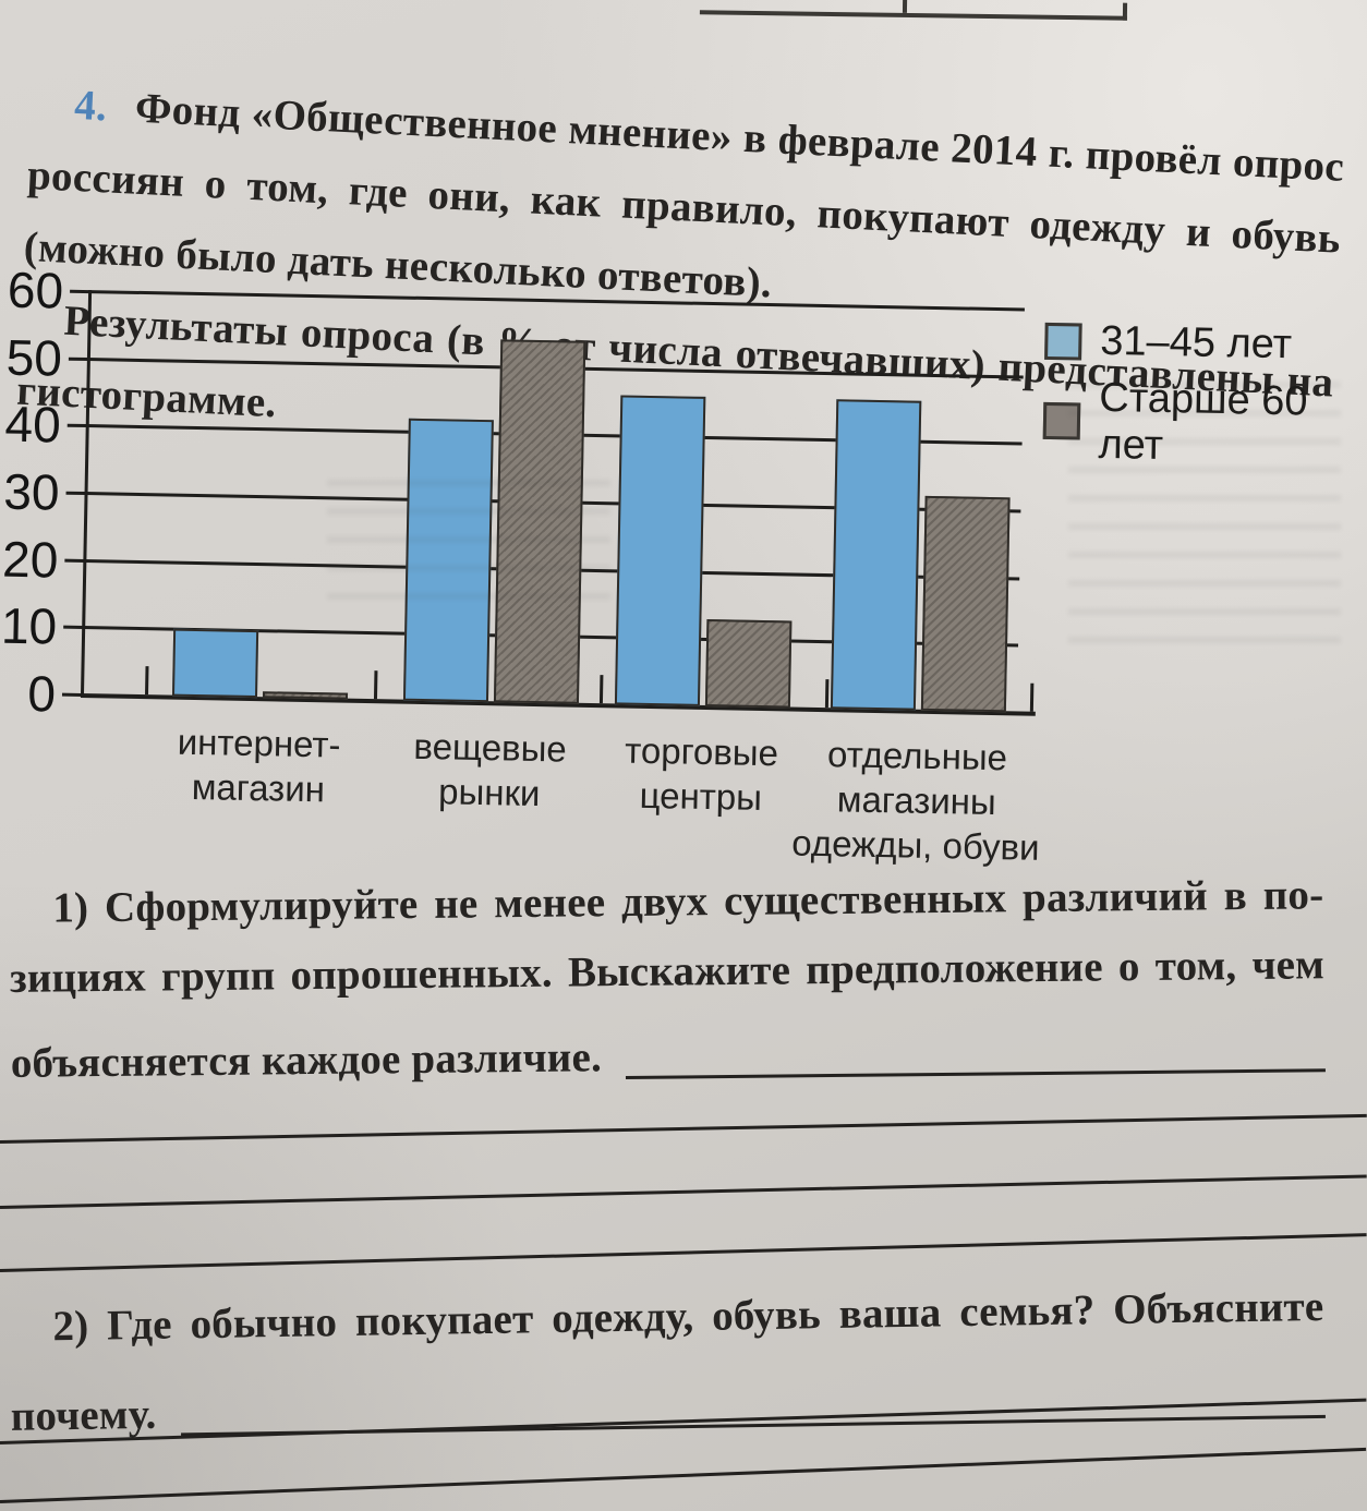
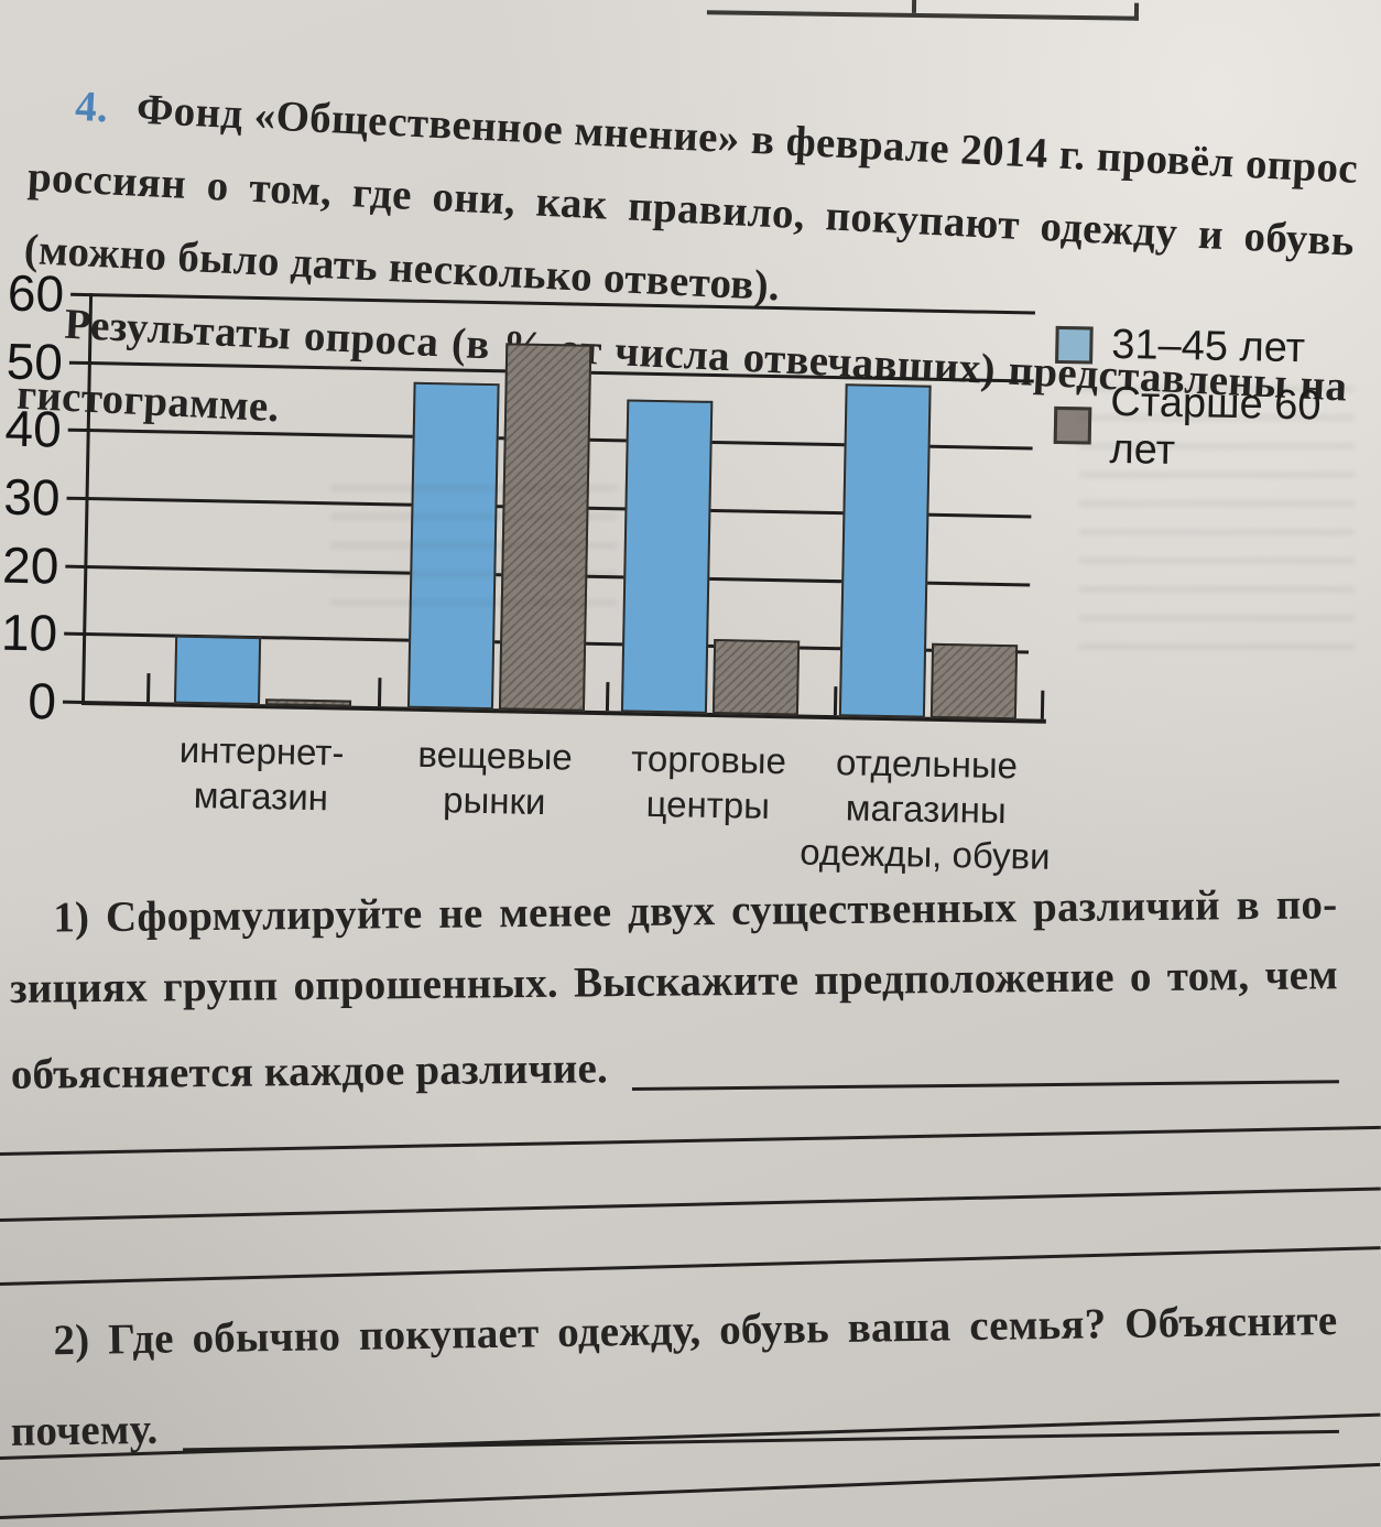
31–45 лет/вещевые рынки: 42 -> 48
Старше 60 лет/торговые центры: 13 -> 11
31–45 лет/отдельные магазины одежды, обуви: 46 -> 49
Старше 60 лет/отдельные магазины одежды, обуви: 32 -> 11
